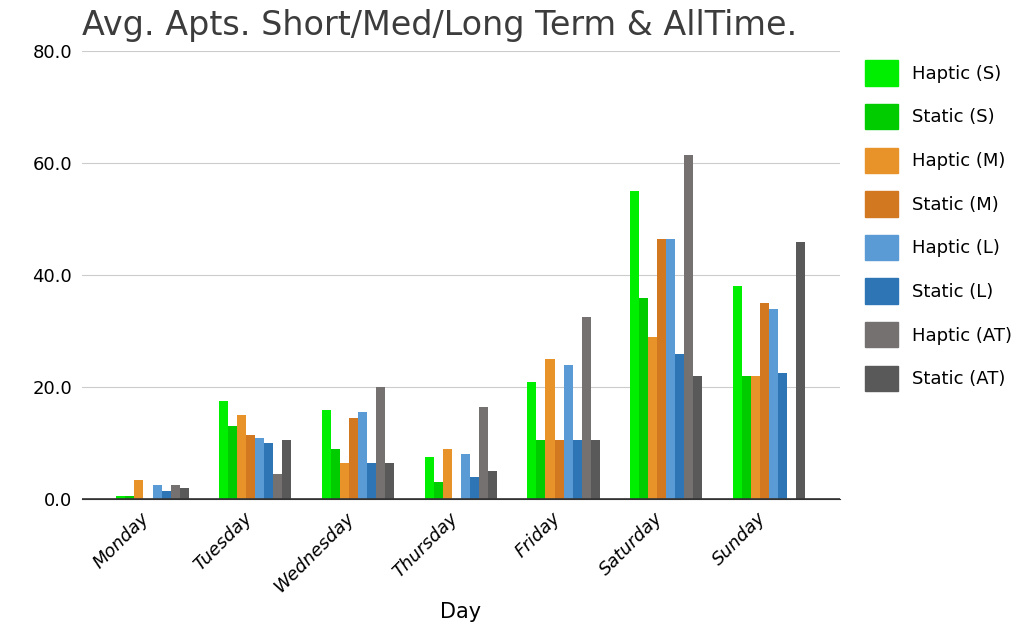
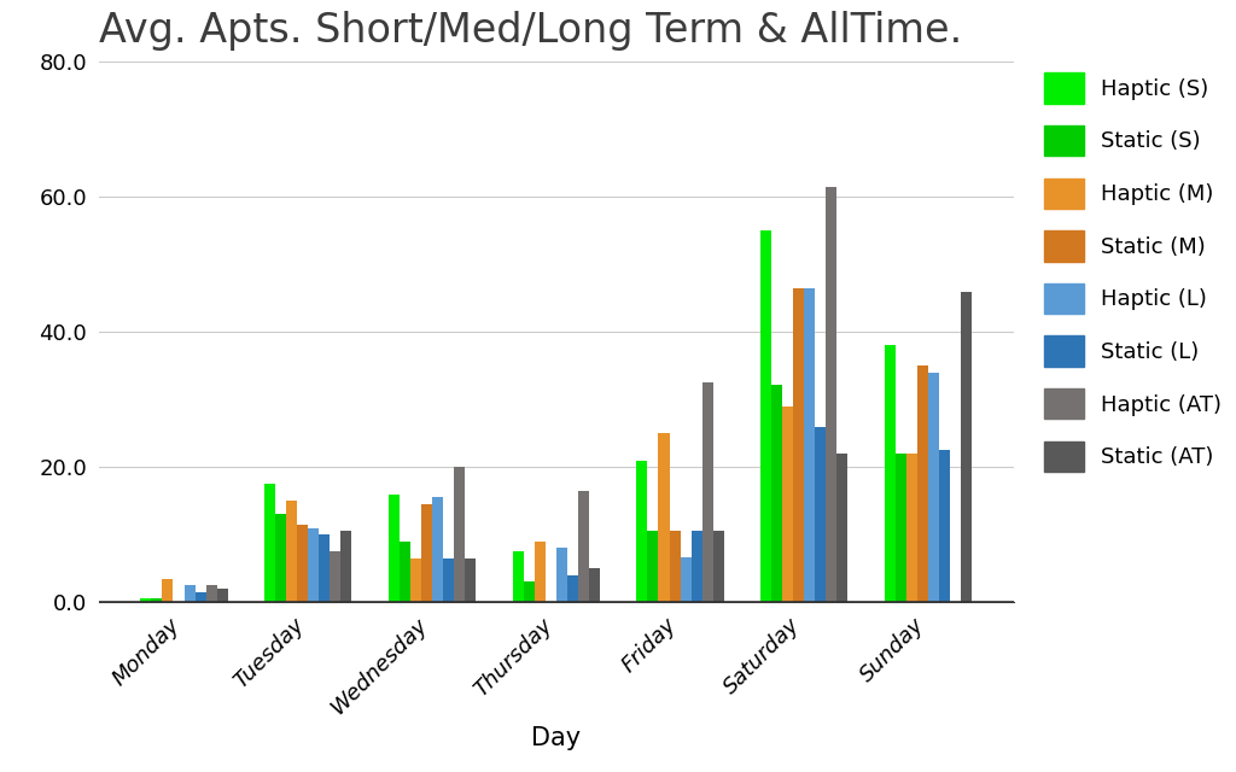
Haptic (AT)/Tuesday: 4.5 -> 7.6
Haptic (L)/Friday: 24.0 -> 6.6
Static (S)/Saturday: 36.0 -> 32.2
